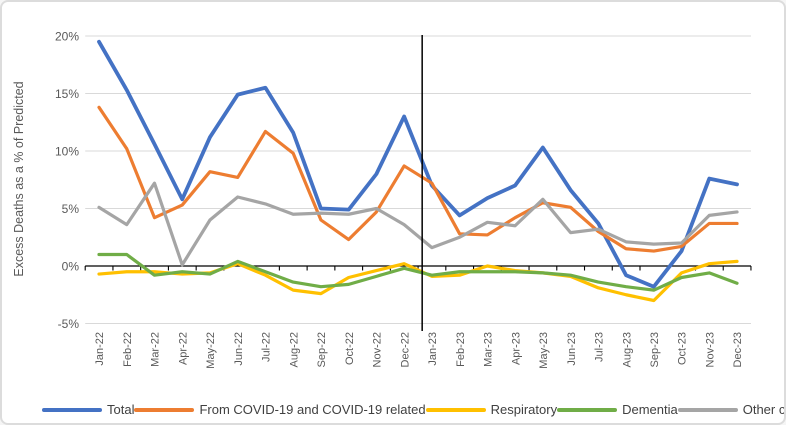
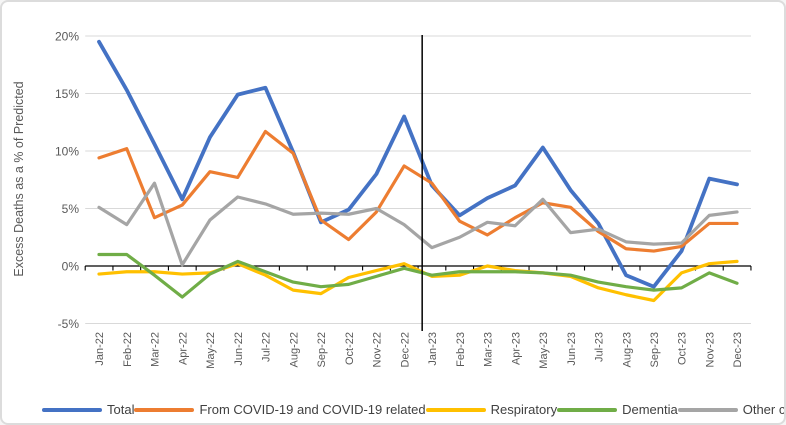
From COVID-19 and COVID-19 related/Jan-22: 13.8% -> 9.4%
Dementia/Apr-22: -0.5% -> -2.7%
Total/Aug-22: 11.6% -> 9.9%
Total/Sep-22: 5.0% -> 3.8%
From COVID-19 and COVID-19 related/Feb-23: 2.8% -> 3.9%
Dementia/Oct-23: -1.0% -> -1.9%
